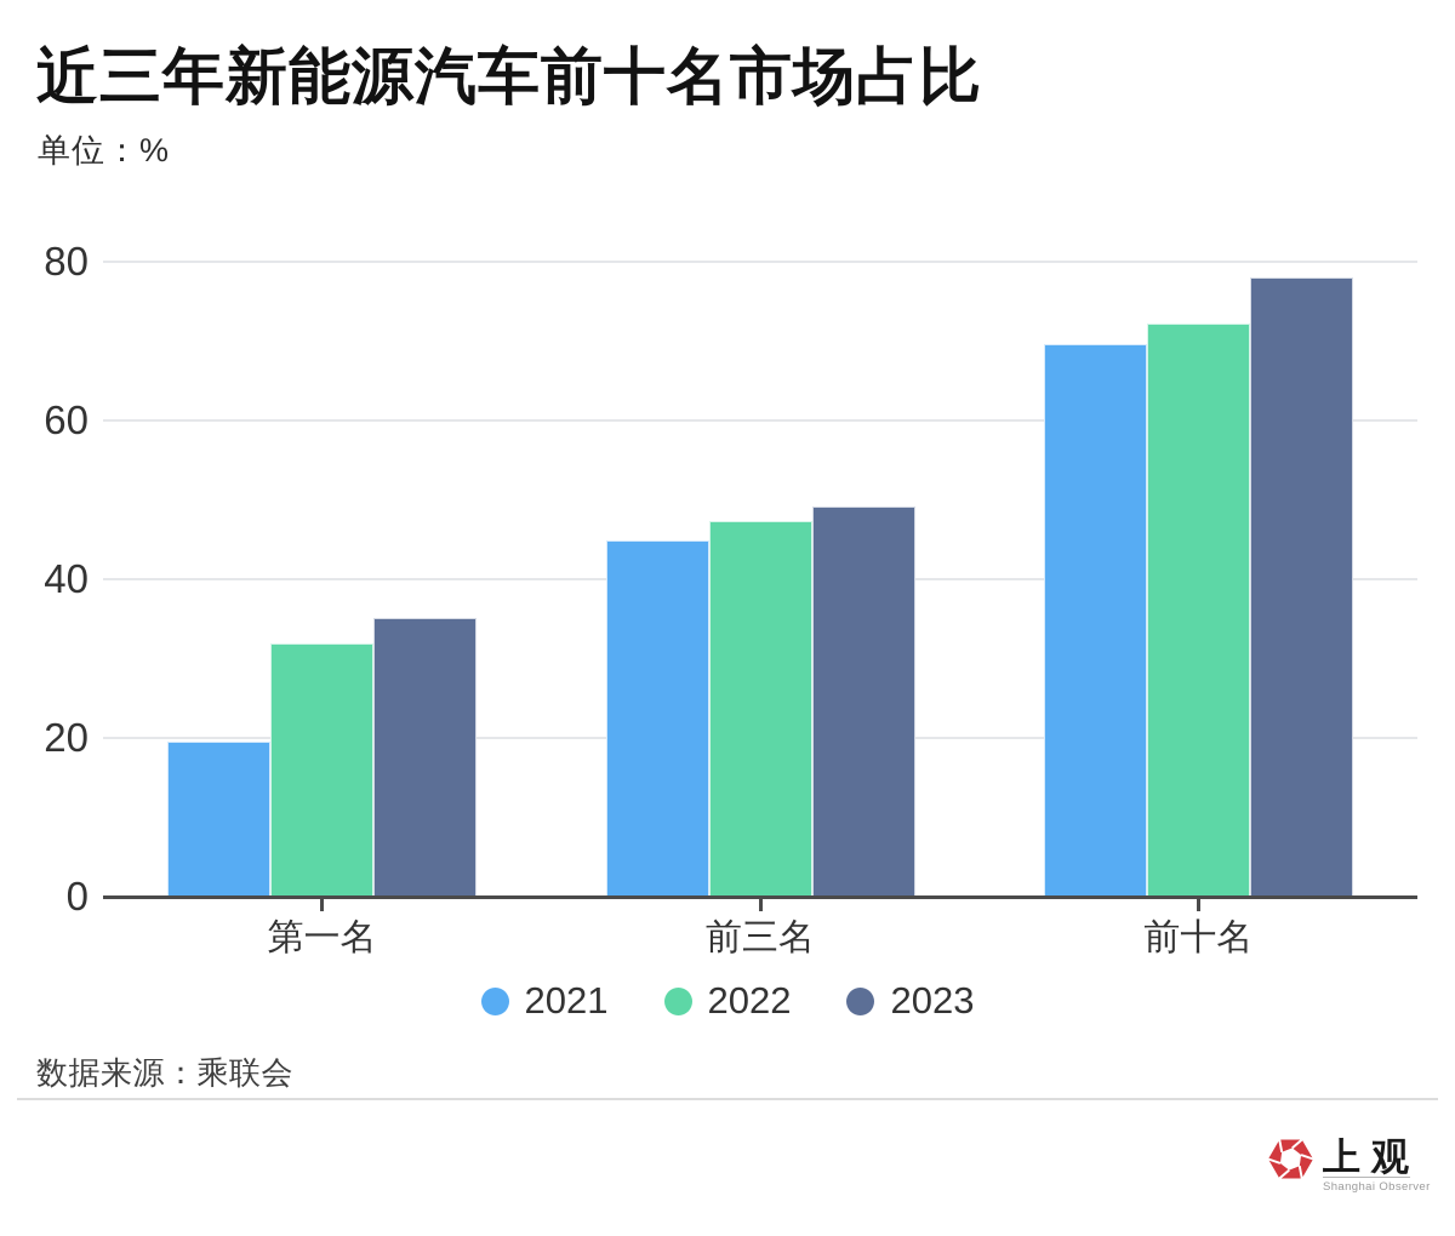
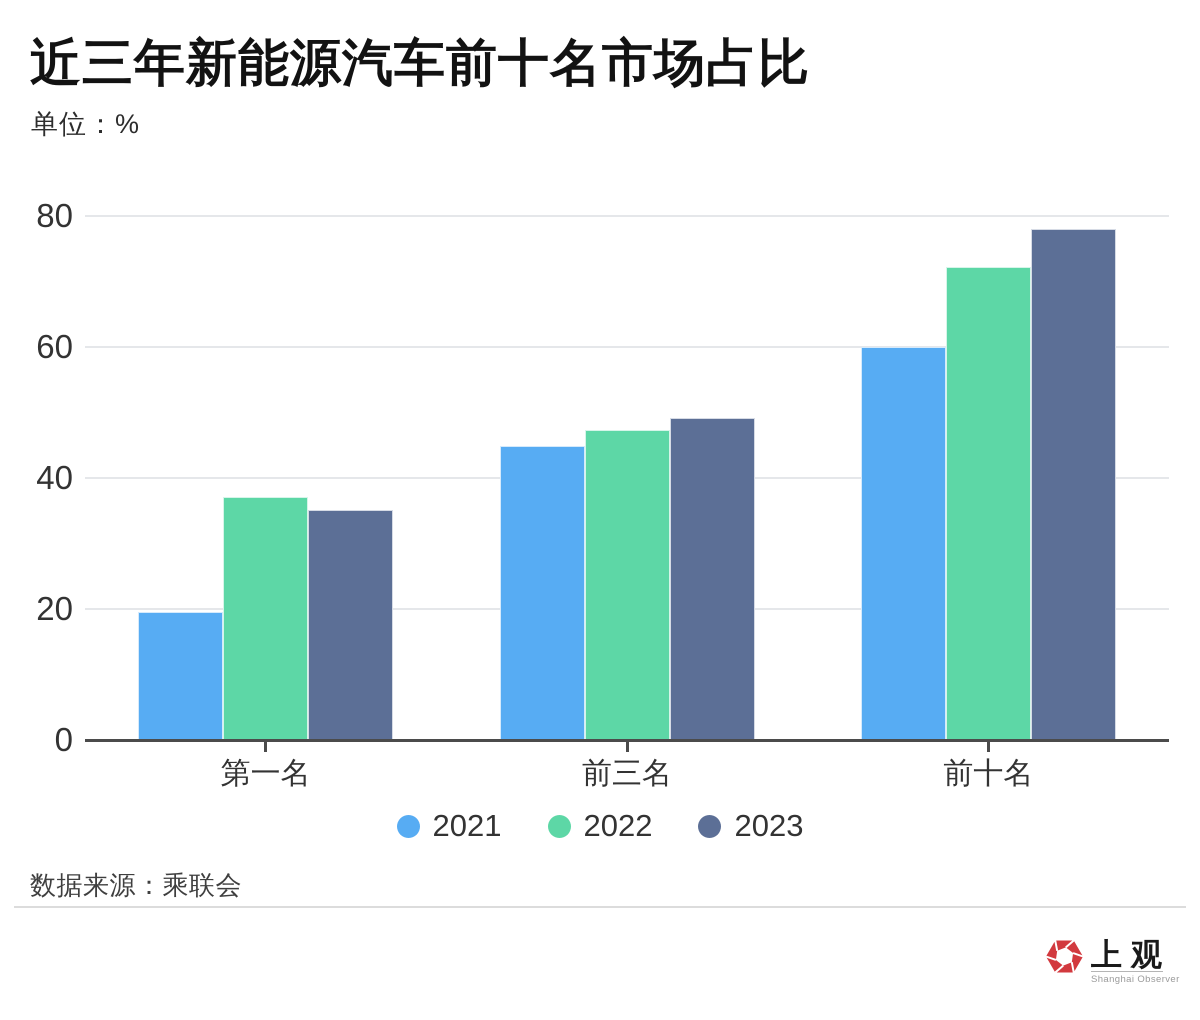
2022/第一名: 32 -> 37
2021/前十名: 70 -> 60
